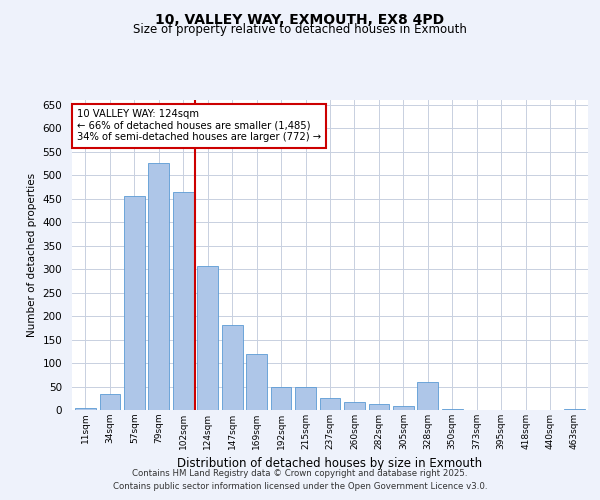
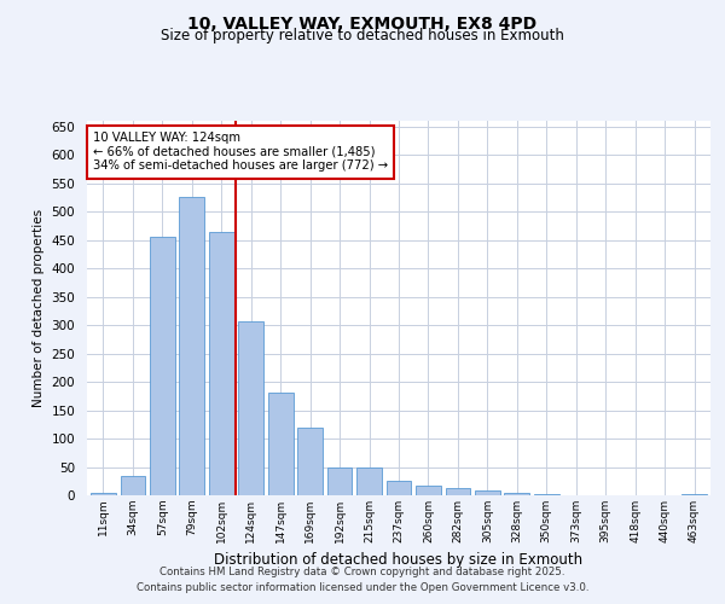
328sqm: 60 -> 5
